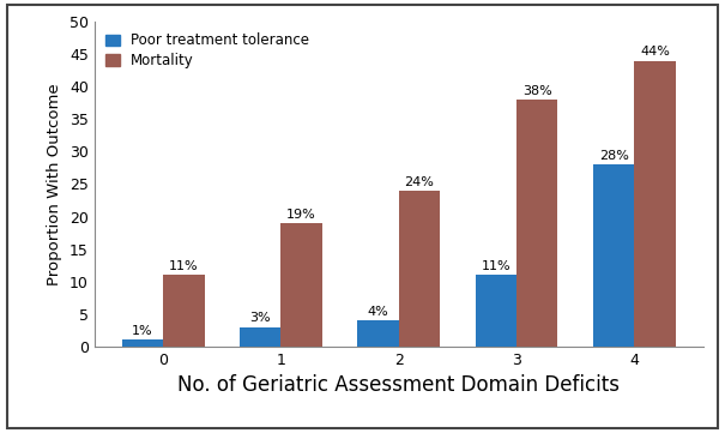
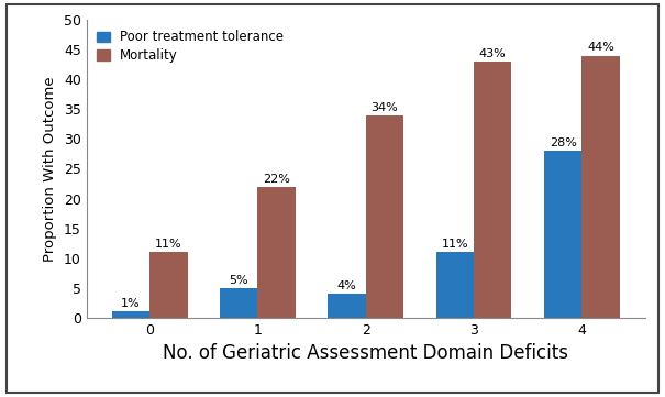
Poor treatment tolerance/1: 3% -> 5%
Mortality/1: 19% -> 22%
Mortality/2: 24% -> 34%
Mortality/3: 38% -> 43%
